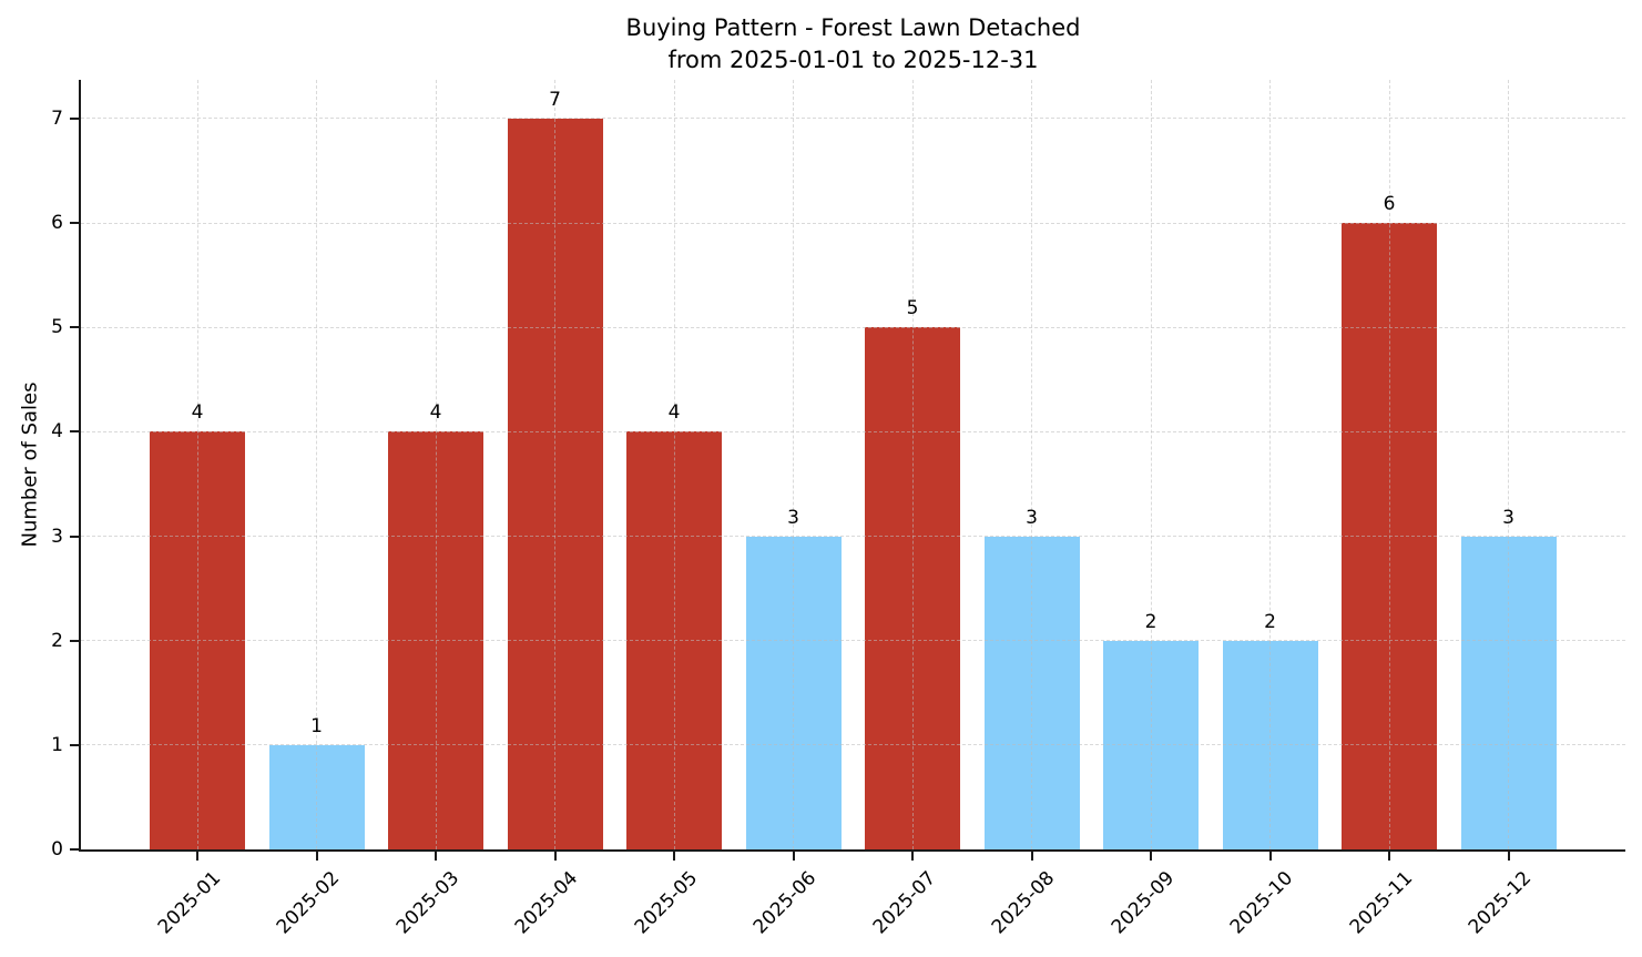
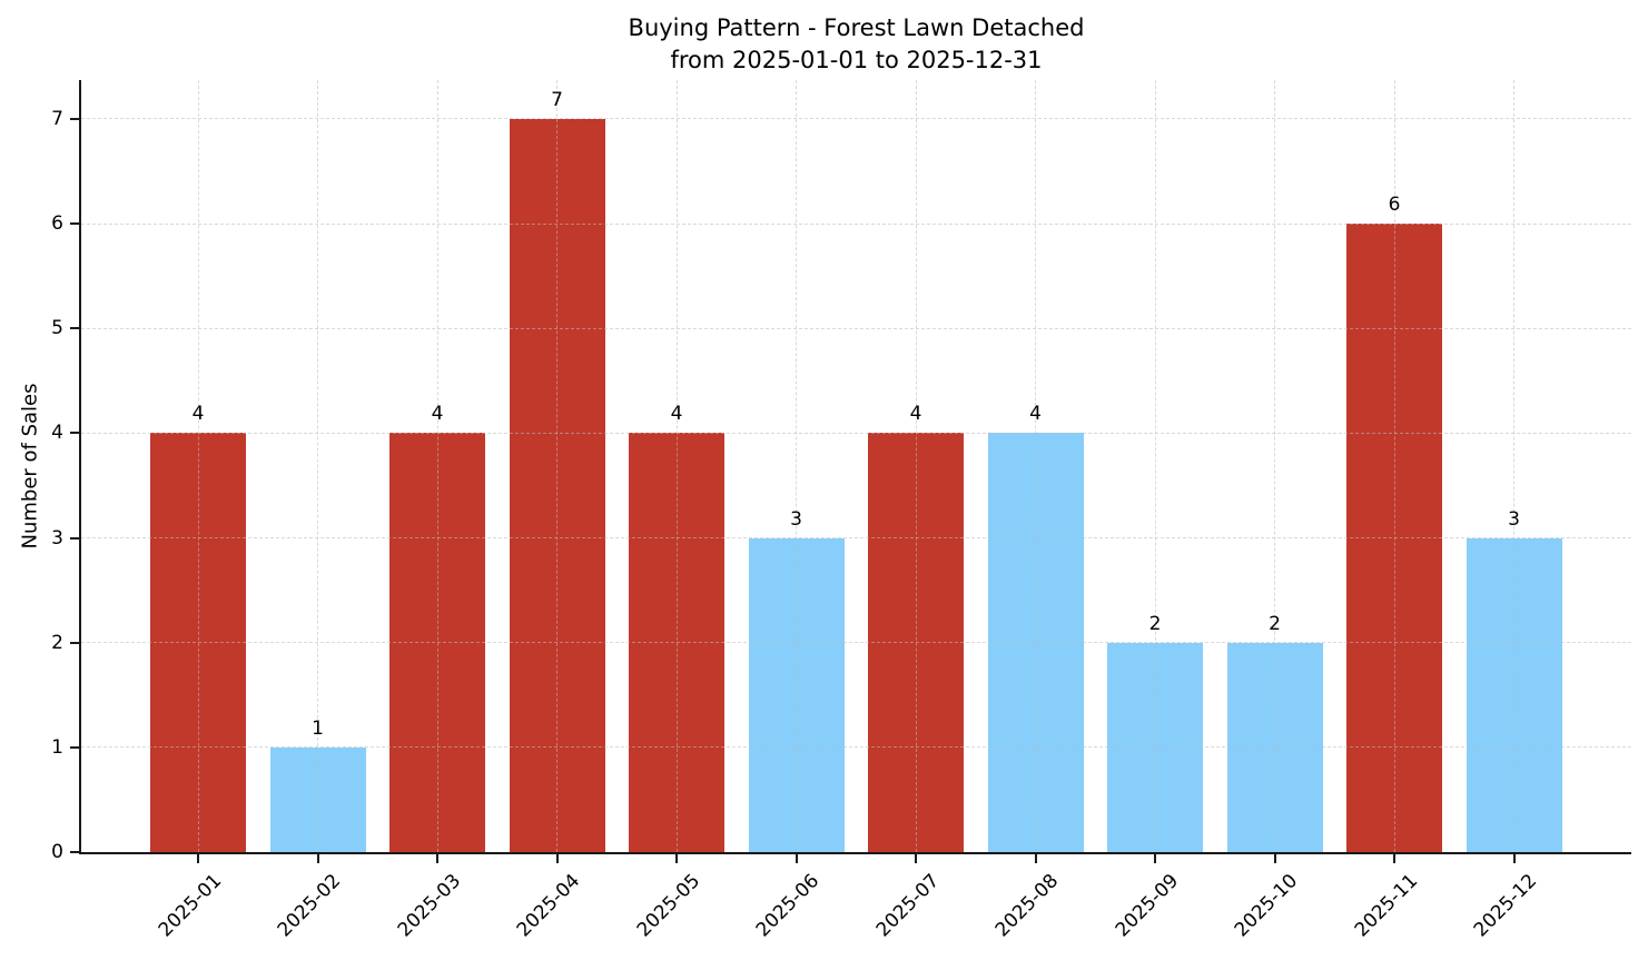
2025-07: 5 -> 4
2025-08: 3 -> 4
